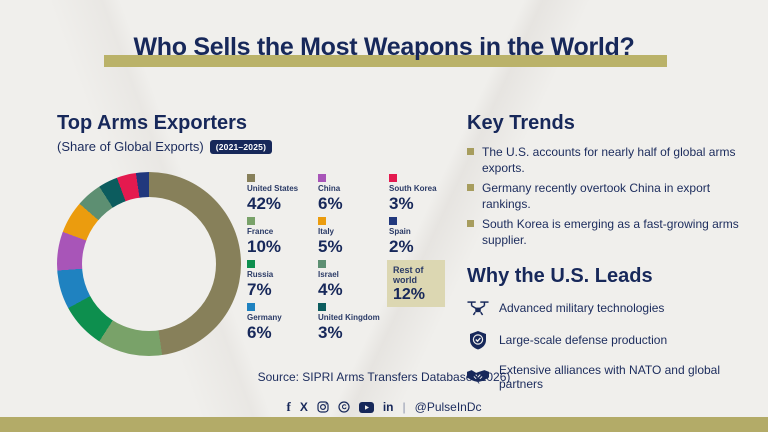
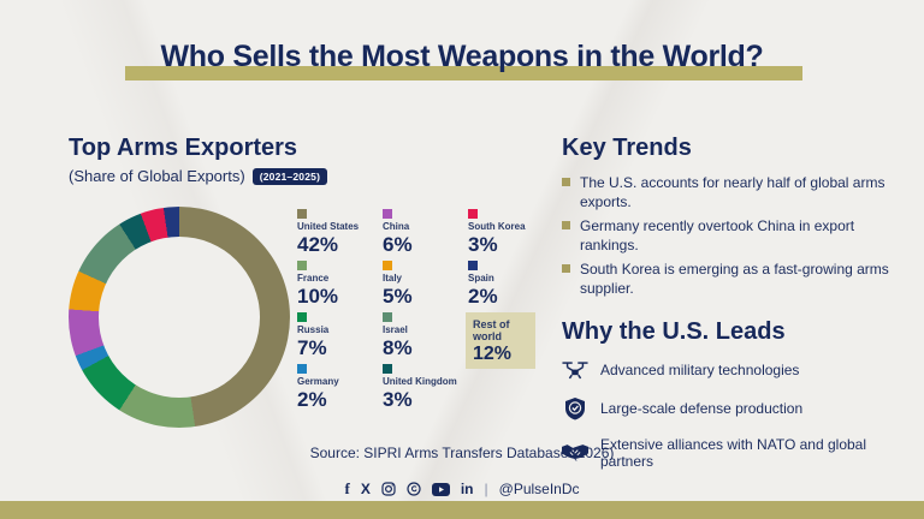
Israel: 4% -> 8%
Germany: 6% -> 2%
